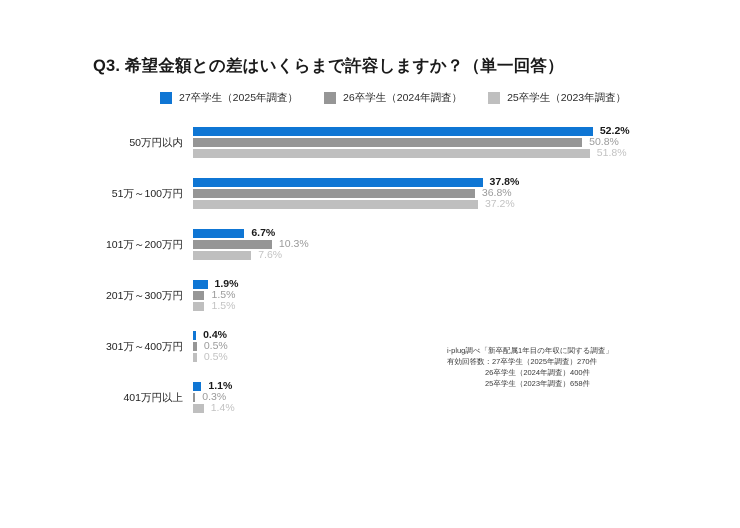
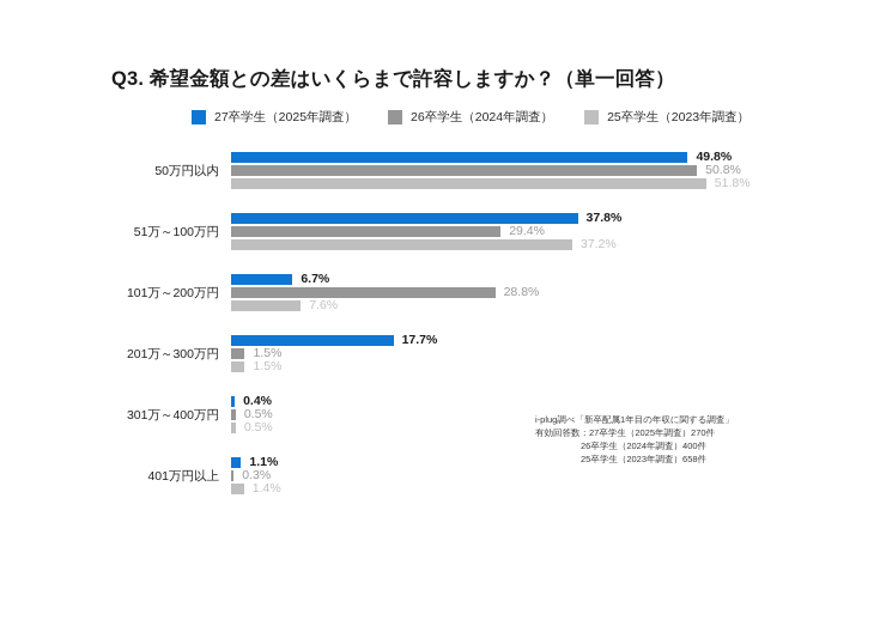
27卒学生（2025年調査）/50万円以内: 52.2% -> 49.8%
26卒学生（2024年調査）/51万～100万円: 36.8% -> 29.4%
26卒学生（2024年調査）/101万～200万円: 10.3% -> 28.8%
27卒学生（2025年調査）/201万～300万円: 1.9% -> 17.7%
